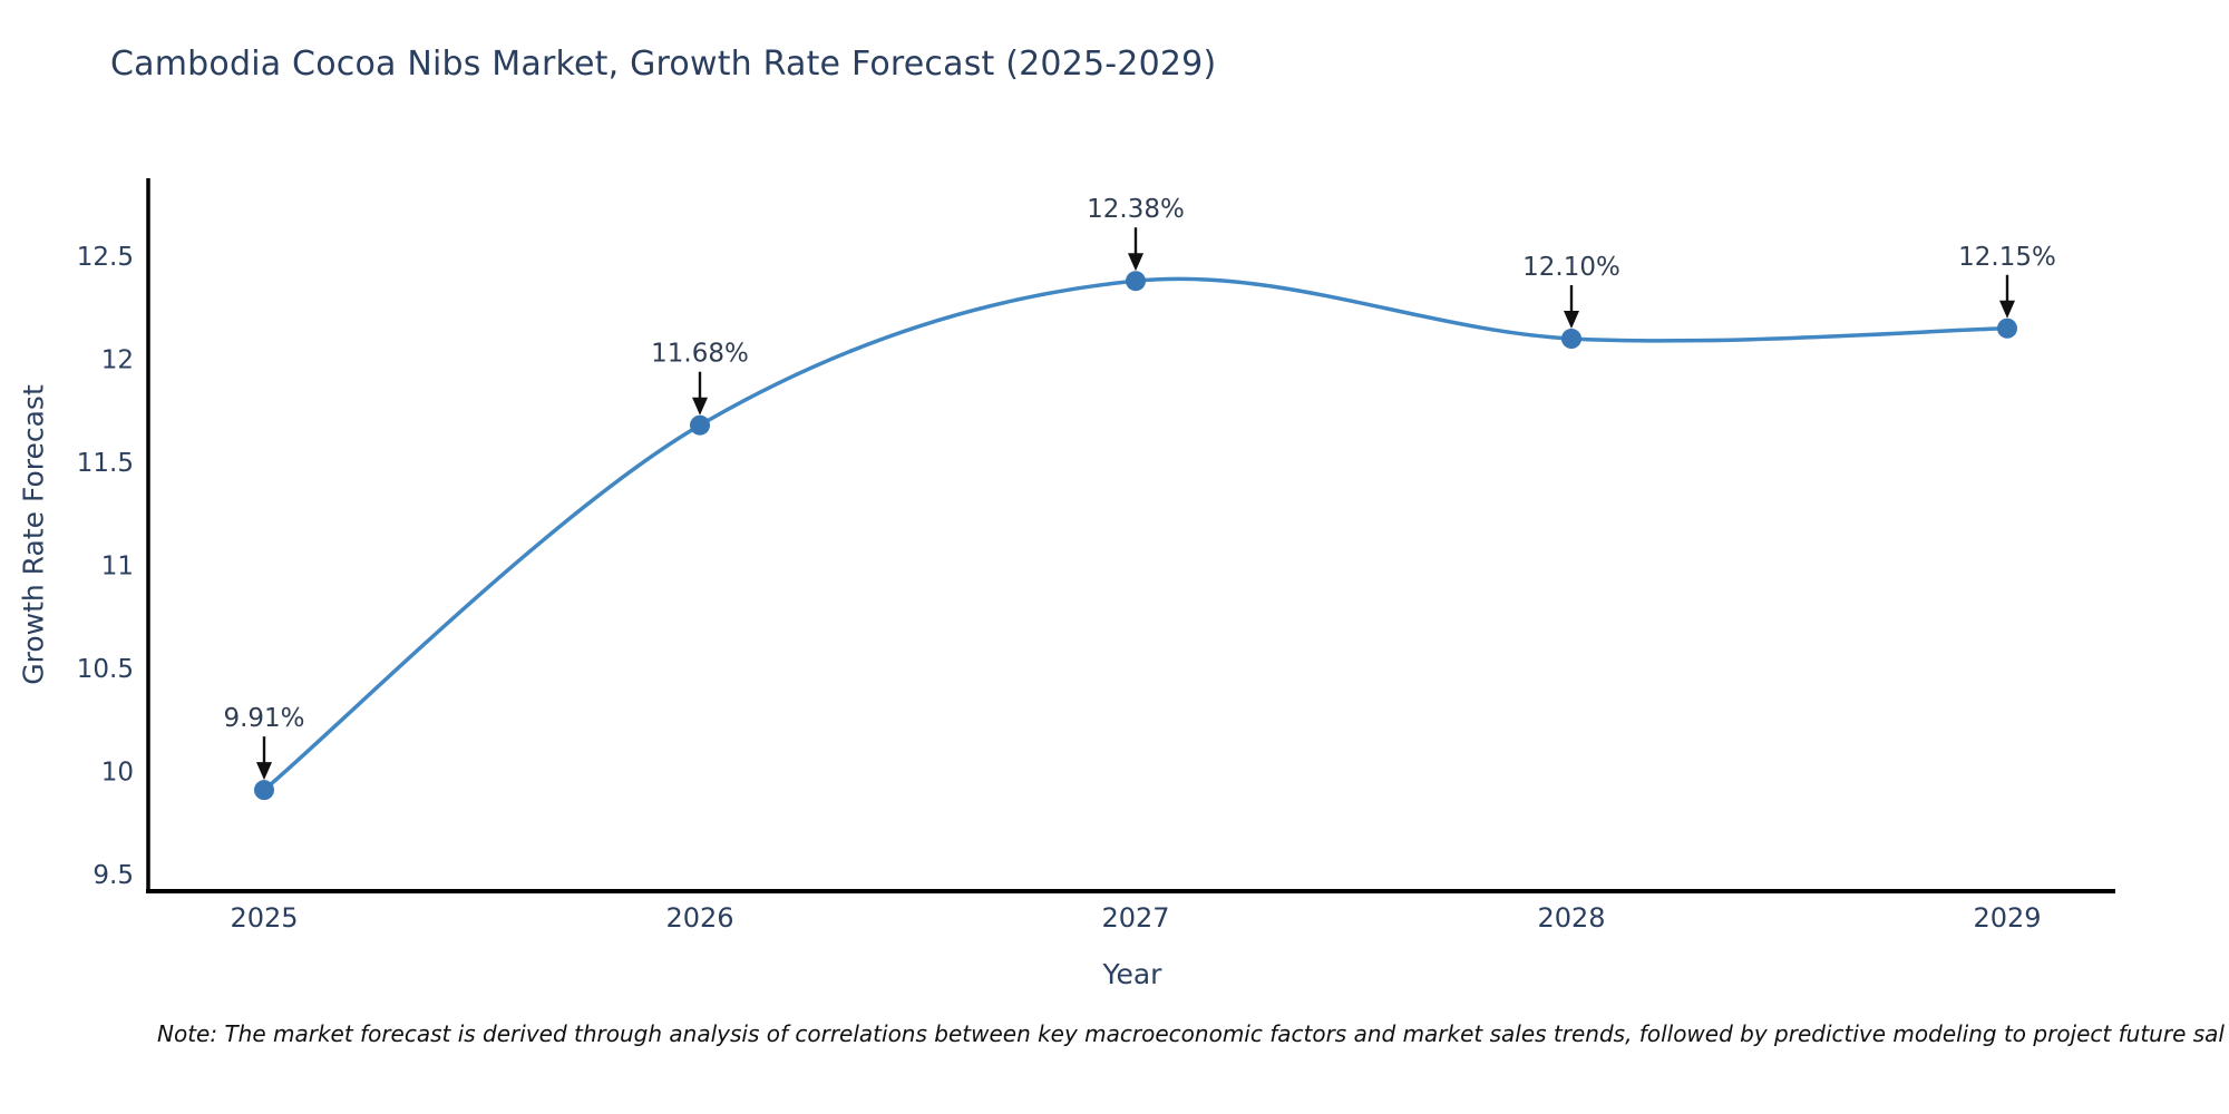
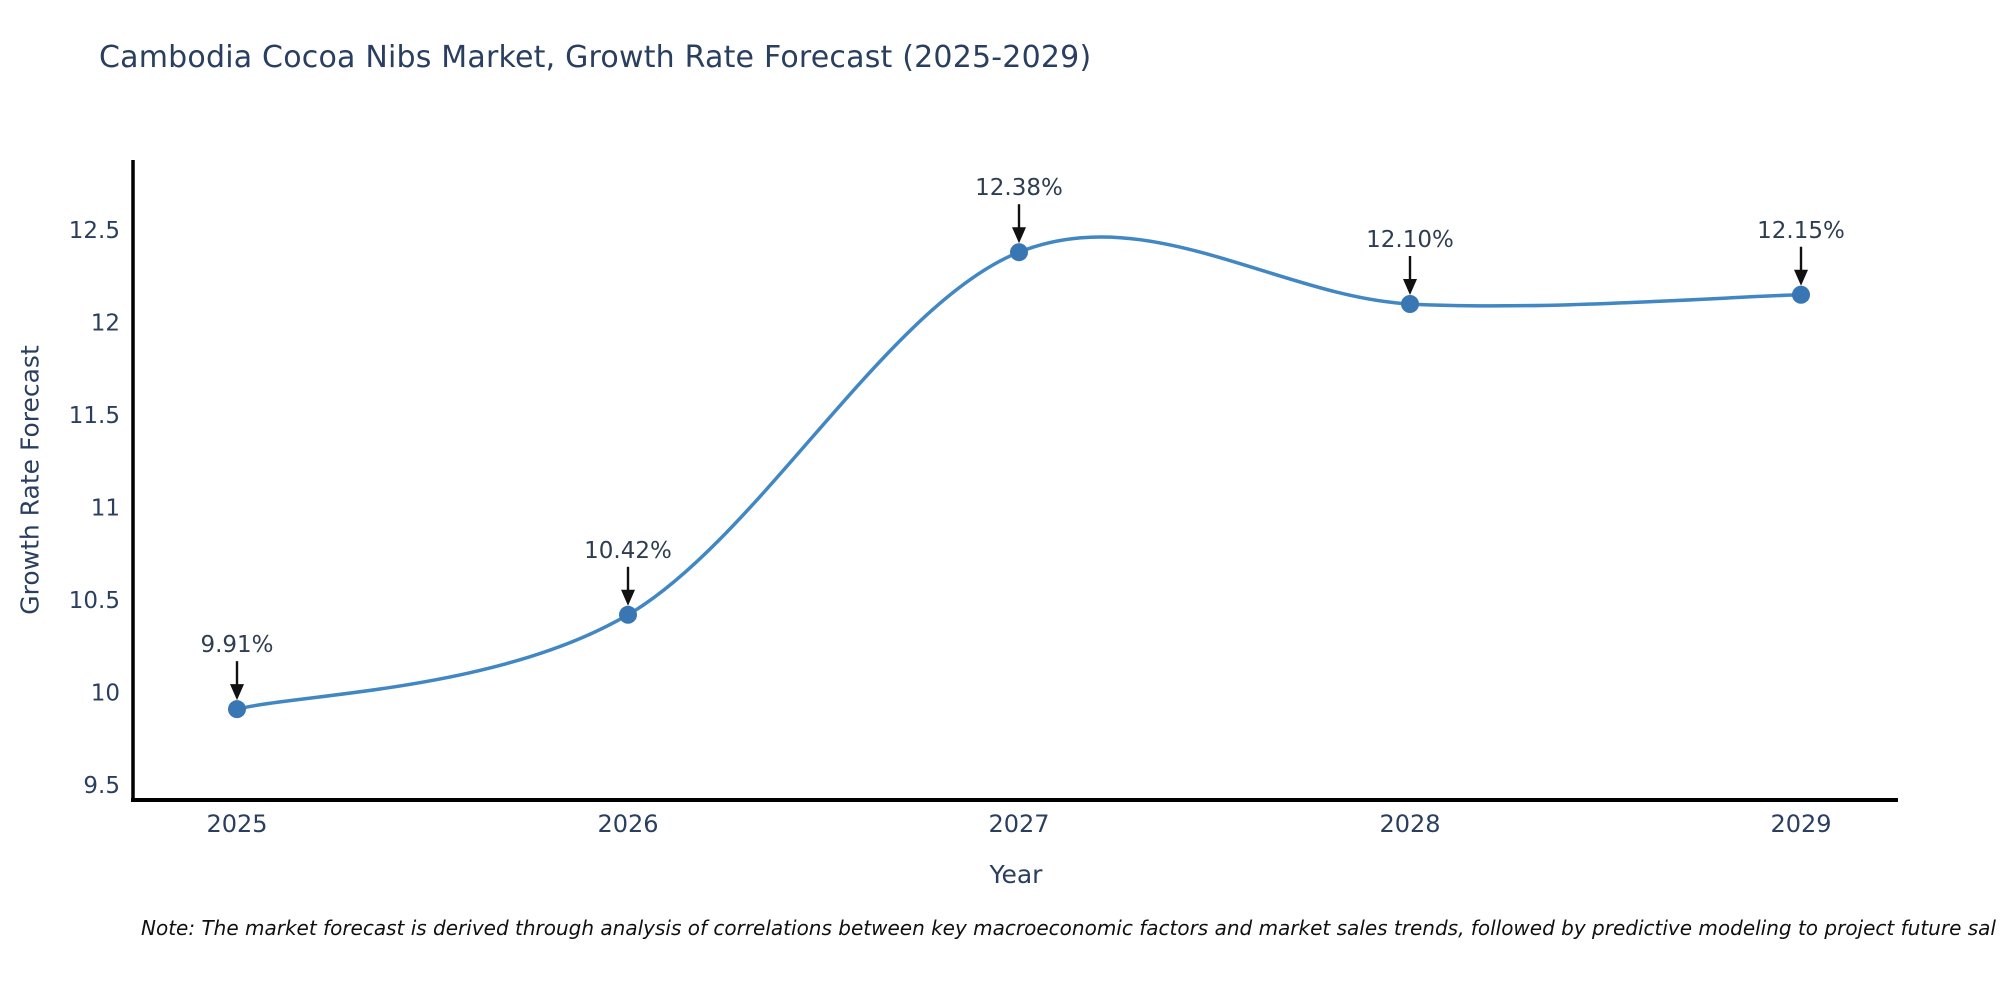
2026: 11.68% -> 10.42%
